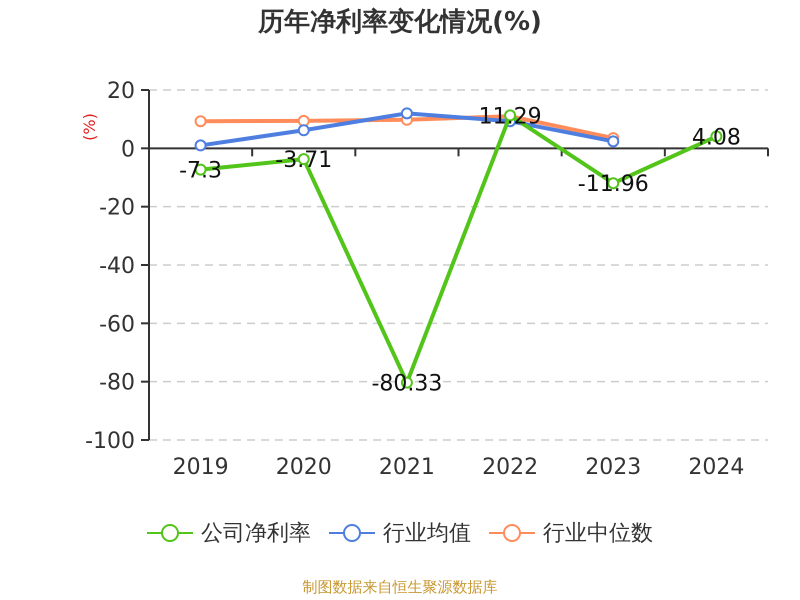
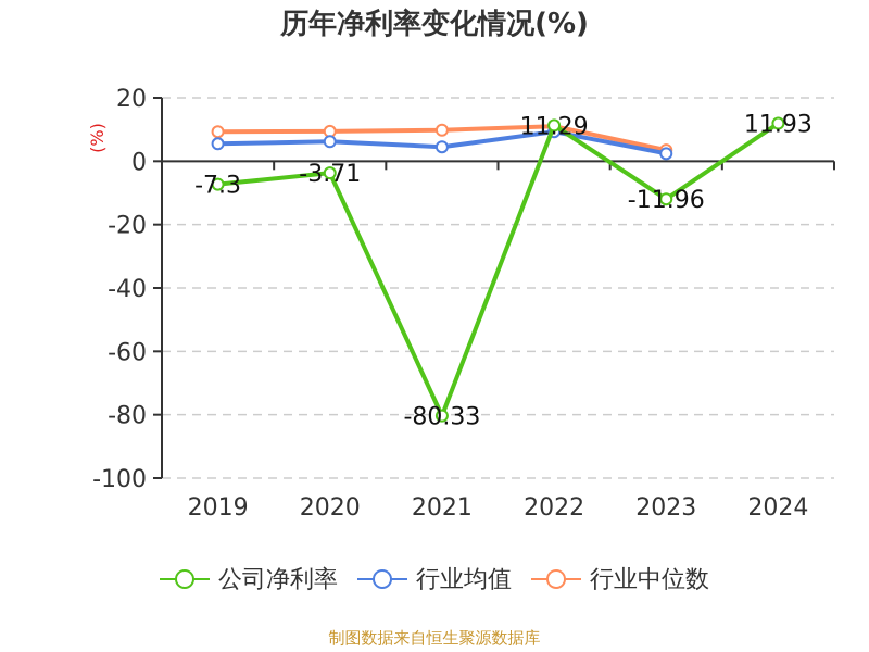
行业均值/2019: 1 -> 6
行业均值/2021: 12 -> 4
公司净利率/2024: 4.08 -> 11.93
